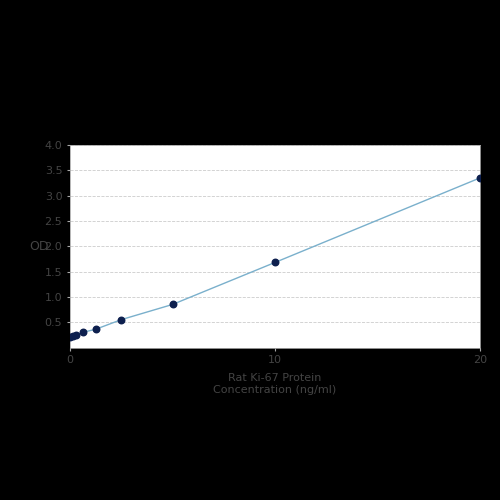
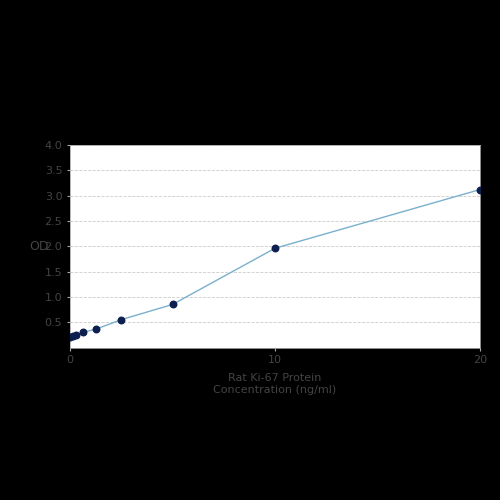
10: 1.68 -> 1.96
20: 3.35 -> 3.12
